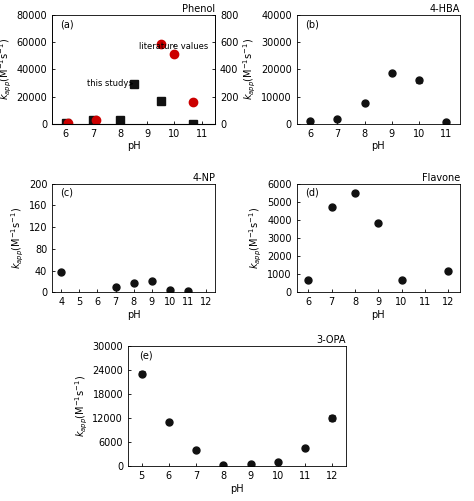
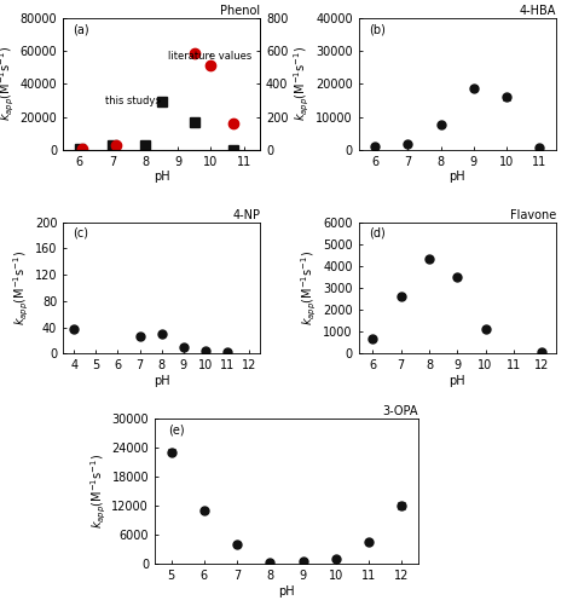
4-NP/7: 10 -> 27
4-NP/8: 18 -> 30
4-NP/9: 20 -> 10
Flavone/7: 4700 -> 2600
Flavone/8: 5500 -> 4300
Flavone/9: 3800 -> 3500
Flavone/10: 700 -> 1100
Flavone/12: 1200 -> 100
